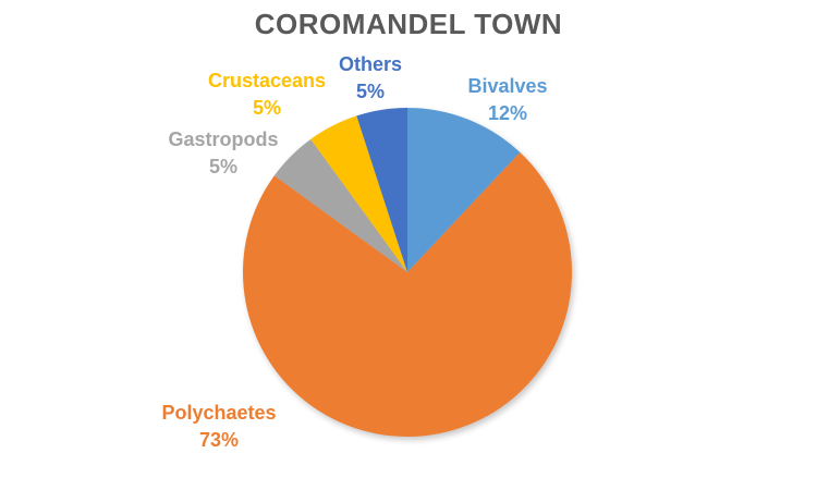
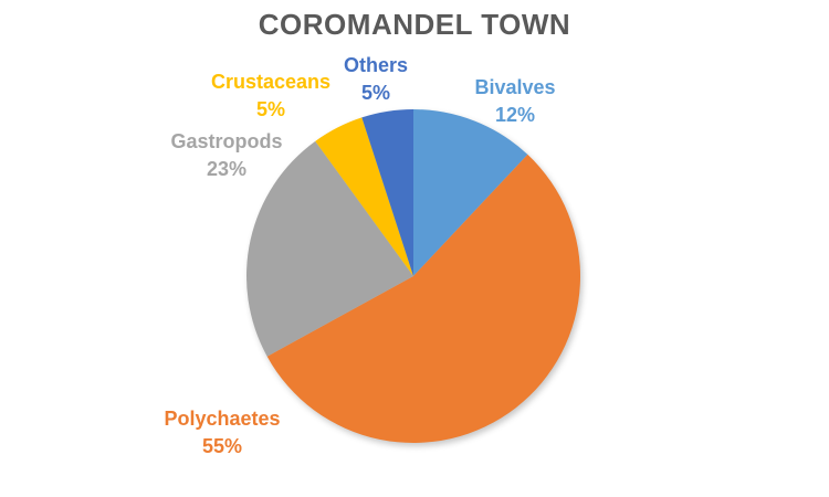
Polychaetes: 73% -> 55%
Gastropods: 5% -> 23%
